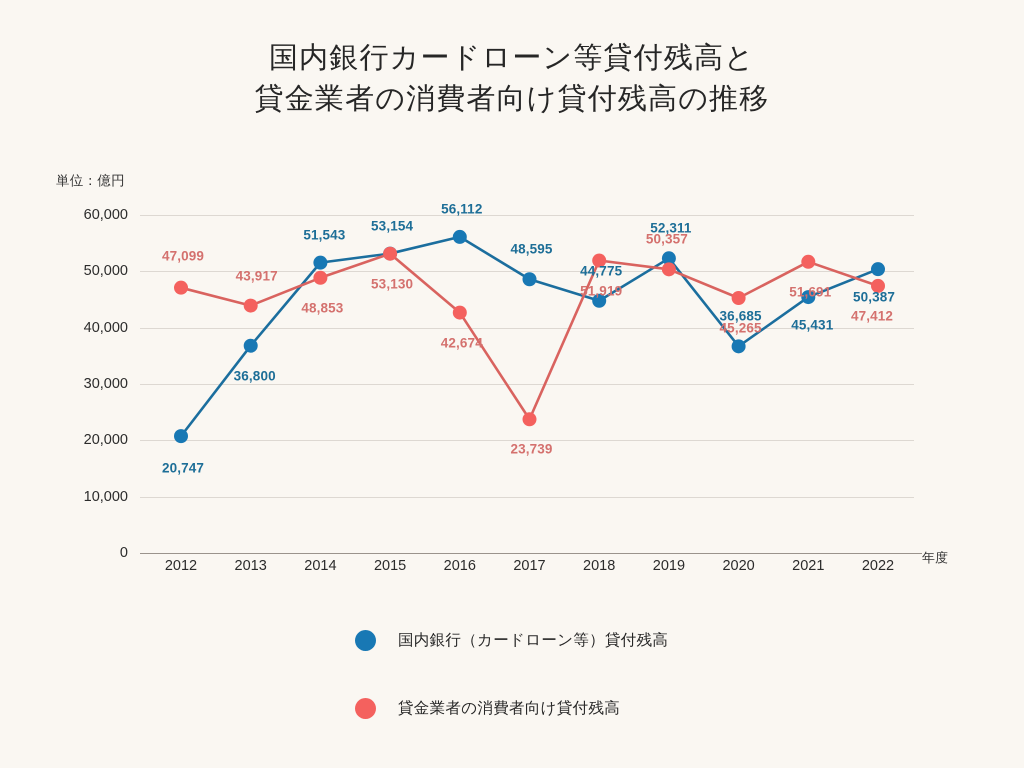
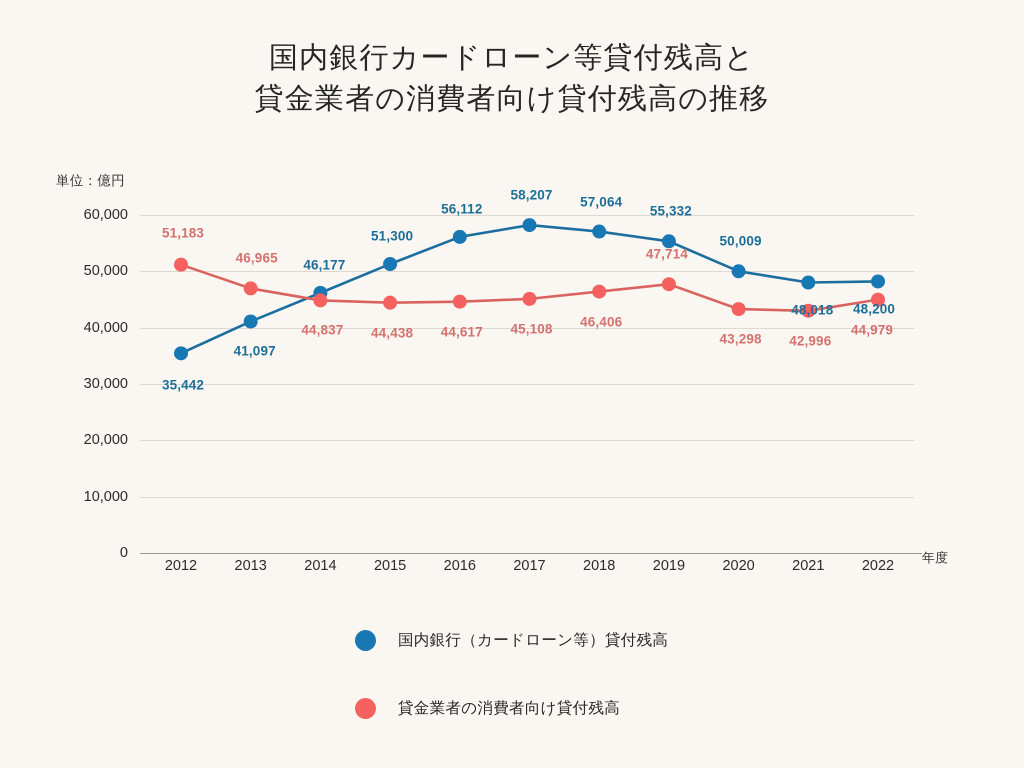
国内銀行（カードローン等）貸付残高/2012: 20,747 -> 35,442
貸金業者の消費者向け貸付残高/2012: 47,099 -> 51,183
国内銀行（カードローン等）貸付残高/2013: 36,800 -> 41,097
貸金業者の消費者向け貸付残高/2013: 43,917 -> 46,965
国内銀行（カードローン等）貸付残高/2014: 51,543 -> 46,177
貸金業者の消費者向け貸付残高/2014: 48,853 -> 44,837
国内銀行（カードローン等）貸付残高/2015: 53,154 -> 51,300
貸金業者の消費者向け貸付残高/2015: 53,130 -> 44,438
貸金業者の消費者向け貸付残高/2016: 42,674 -> 44,617
国内銀行（カードローン等）貸付残高/2017: 48,595 -> 58,207
貸金業者の消費者向け貸付残高/2017: 23,739 -> 45,108
国内銀行（カードローン等）貸付残高/2018: 44,775 -> 57,064
貸金業者の消費者向け貸付残高/2018: 51,919 -> 46,406
国内銀行（カードローン等）貸付残高/2019: 52,311 -> 55,332
貸金業者の消費者向け貸付残高/2019: 50,357 -> 47,714
国内銀行（カードローン等）貸付残高/2020: 36,685 -> 50,009
貸金業者の消費者向け貸付残高/2020: 45,265 -> 43,298
国内銀行（カードローン等）貸付残高/2021: 45,431 -> 48,018
貸金業者の消費者向け貸付残高/2021: 51,691 -> 42,996
国内銀行（カードローン等）貸付残高/2022: 50,387 -> 48,200
貸金業者の消費者向け貸付残高/2022: 47,412 -> 44,979
